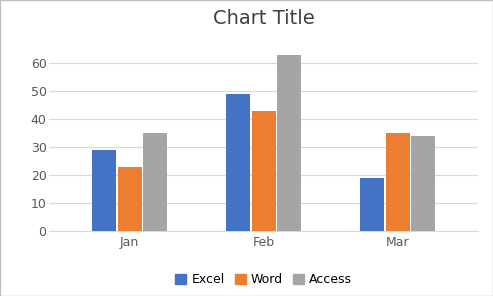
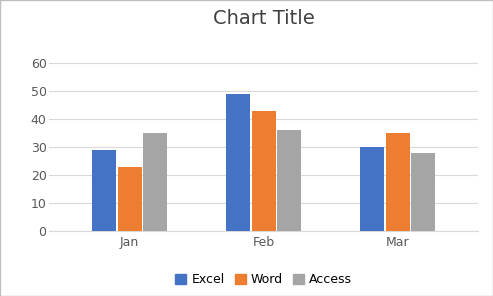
Access/Feb: 63 -> 36
Excel/Mar: 19 -> 30
Access/Mar: 34 -> 28
